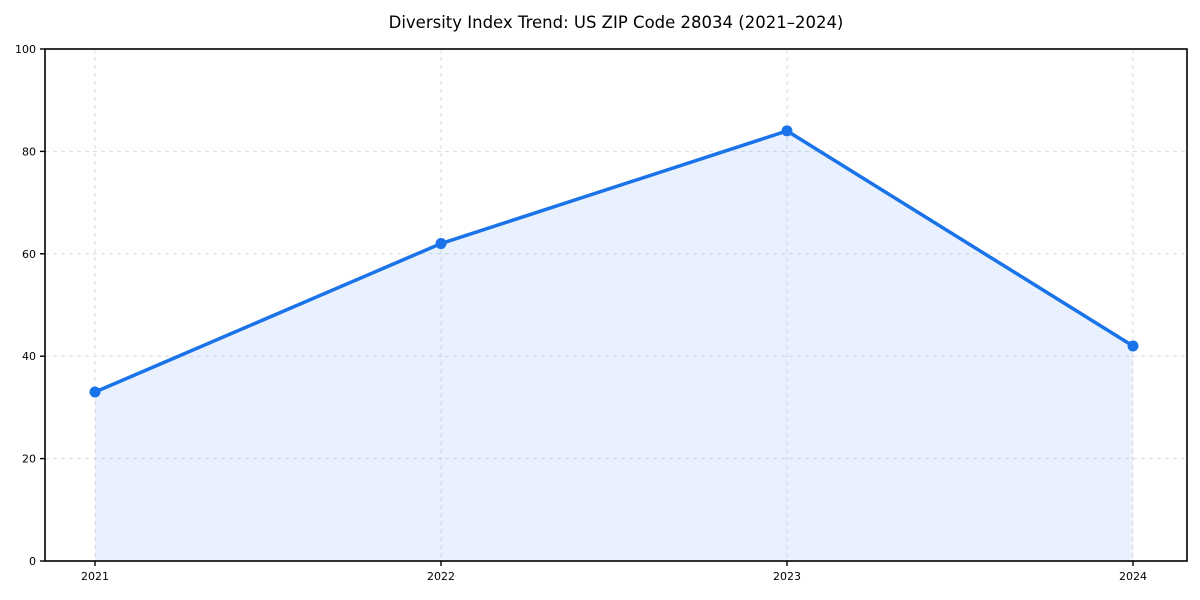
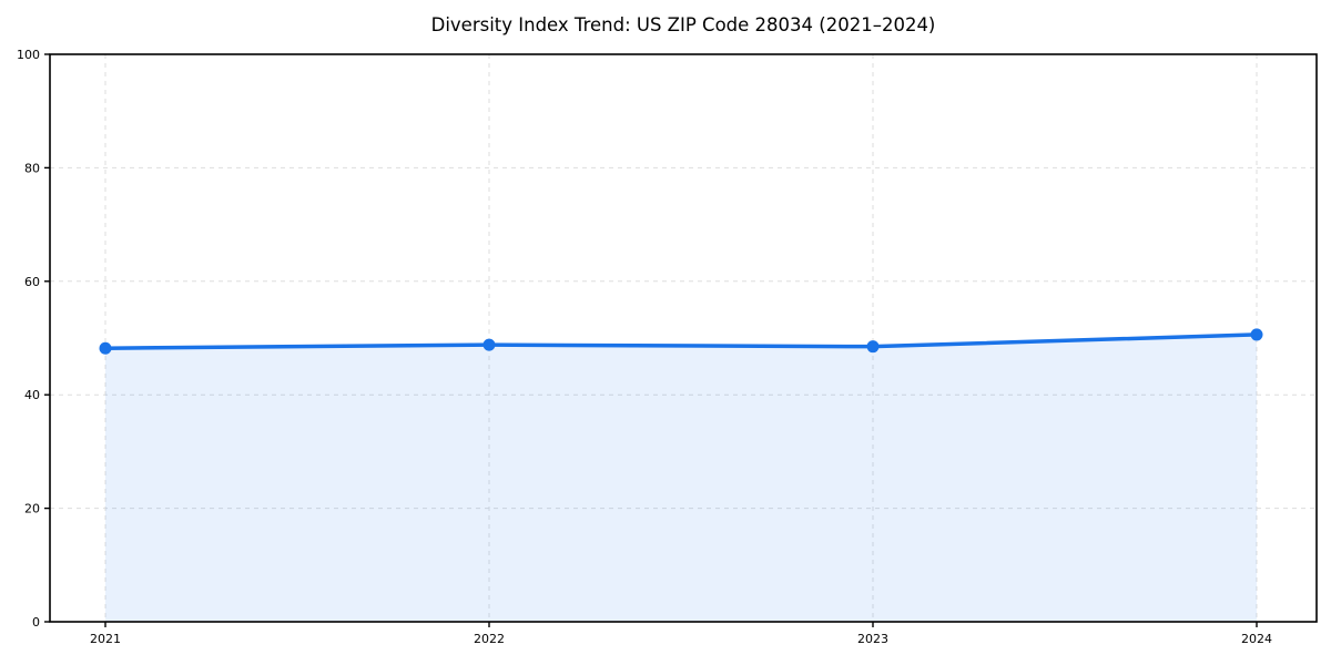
2021: 33 -> 48
2022: 62 -> 49
2023: 84 -> 48
2024: 42 -> 51
